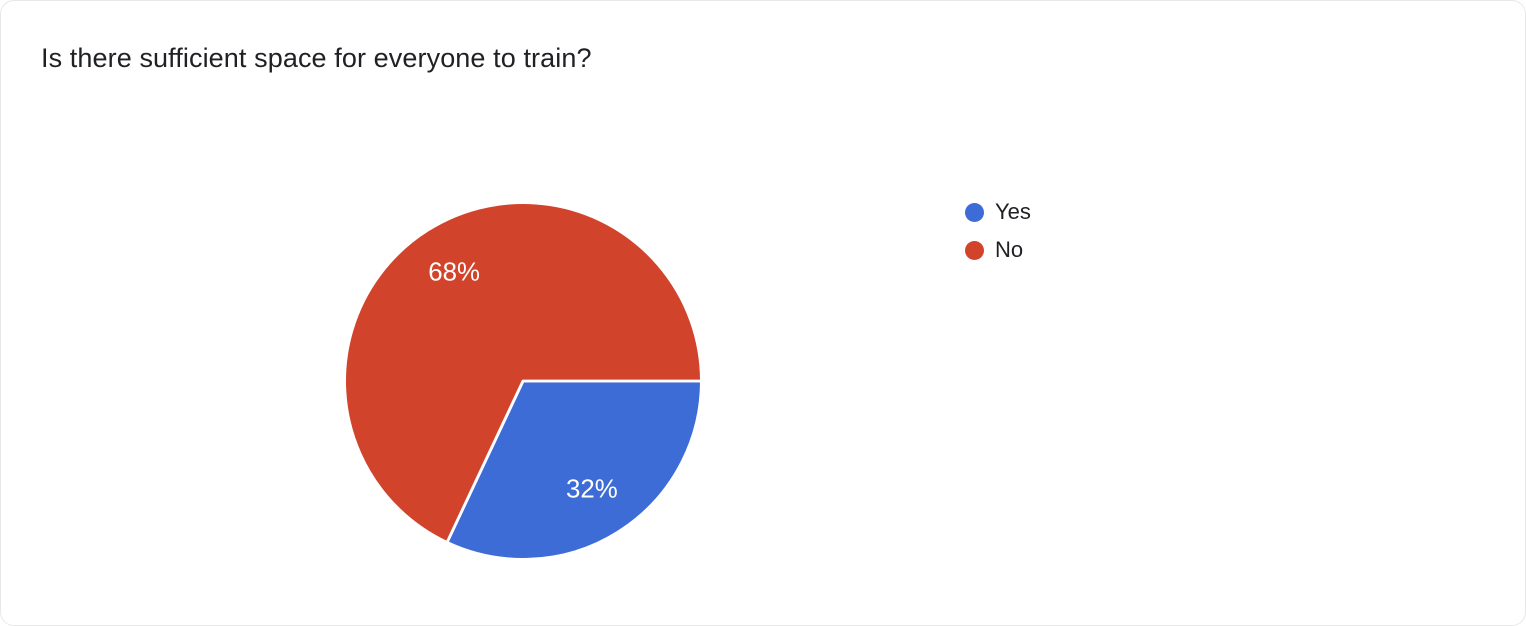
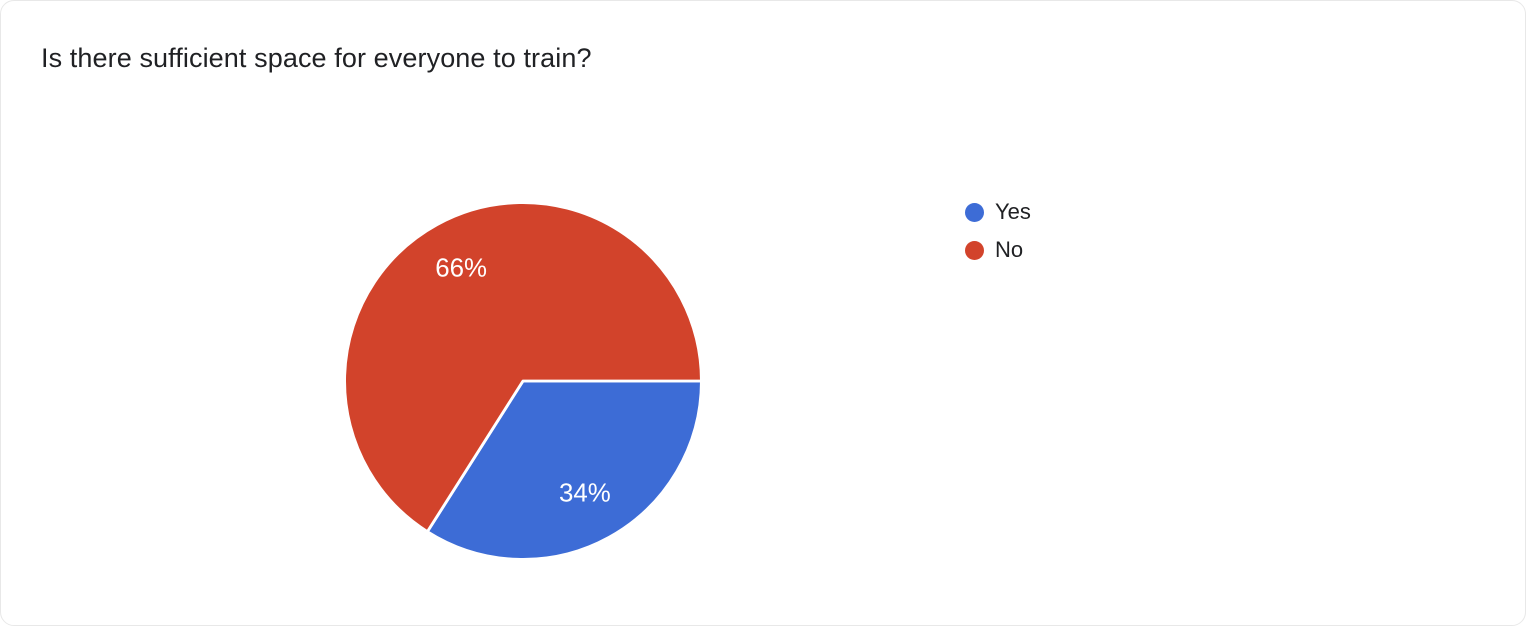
Yes: 32% -> 34%
No: 68% -> 66%
